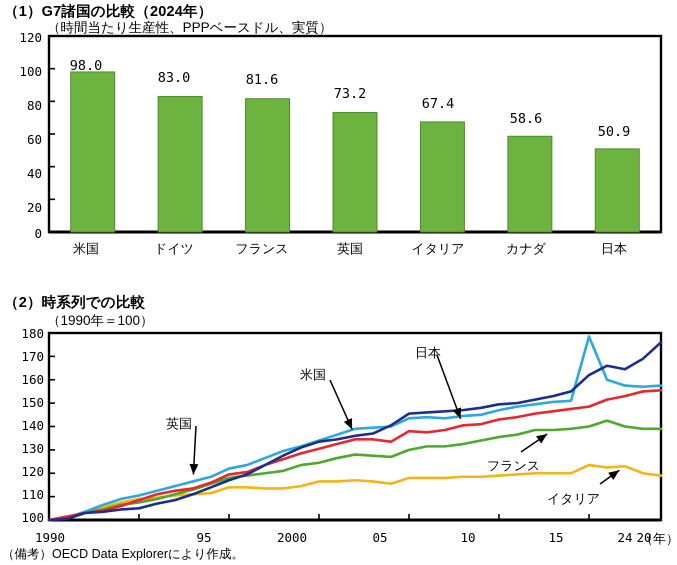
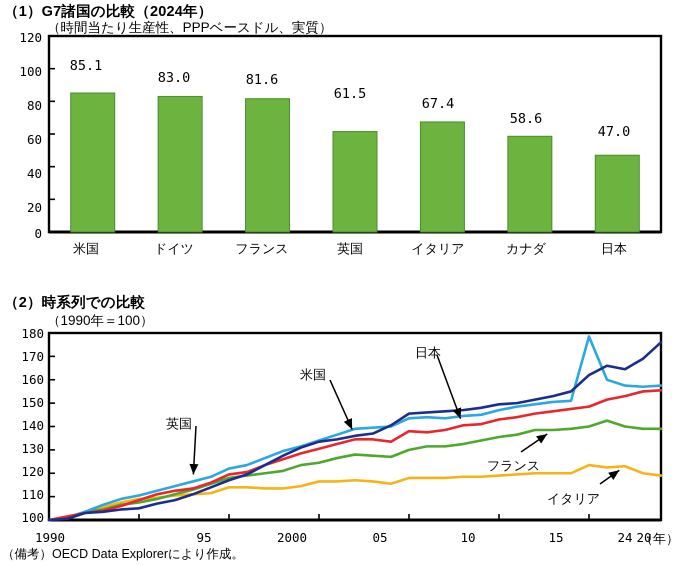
（1）G7諸国の比較（2024年）/米国: 98.0 -> 85.1
（1）G7諸国の比較（2024年）/英国: 73.2 -> 61.5
（1）G7諸国の比較（2024年）/日本: 50.9 -> 47.0
